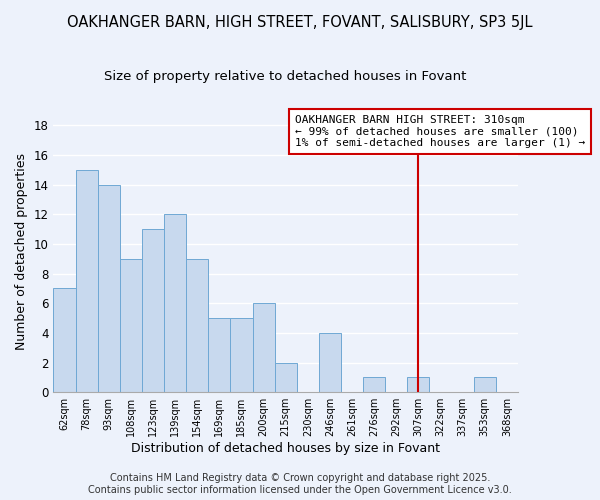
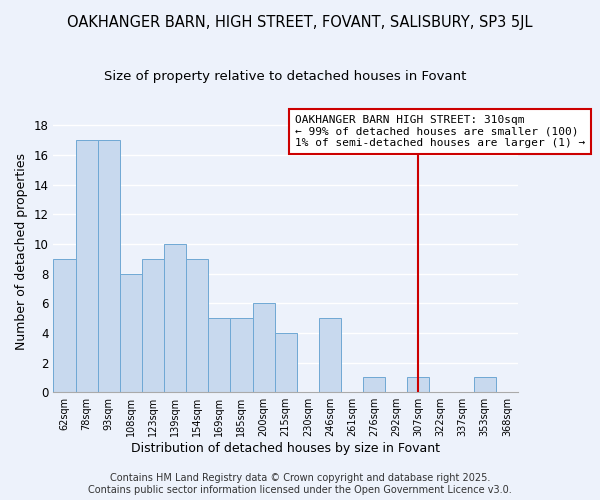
62sqm: 7 -> 9
78sqm: 15 -> 17
93sqm: 14 -> 17
108sqm: 9 -> 8
123sqm: 11 -> 9
139sqm: 12 -> 10
215sqm: 2 -> 4
246sqm: 4 -> 5
